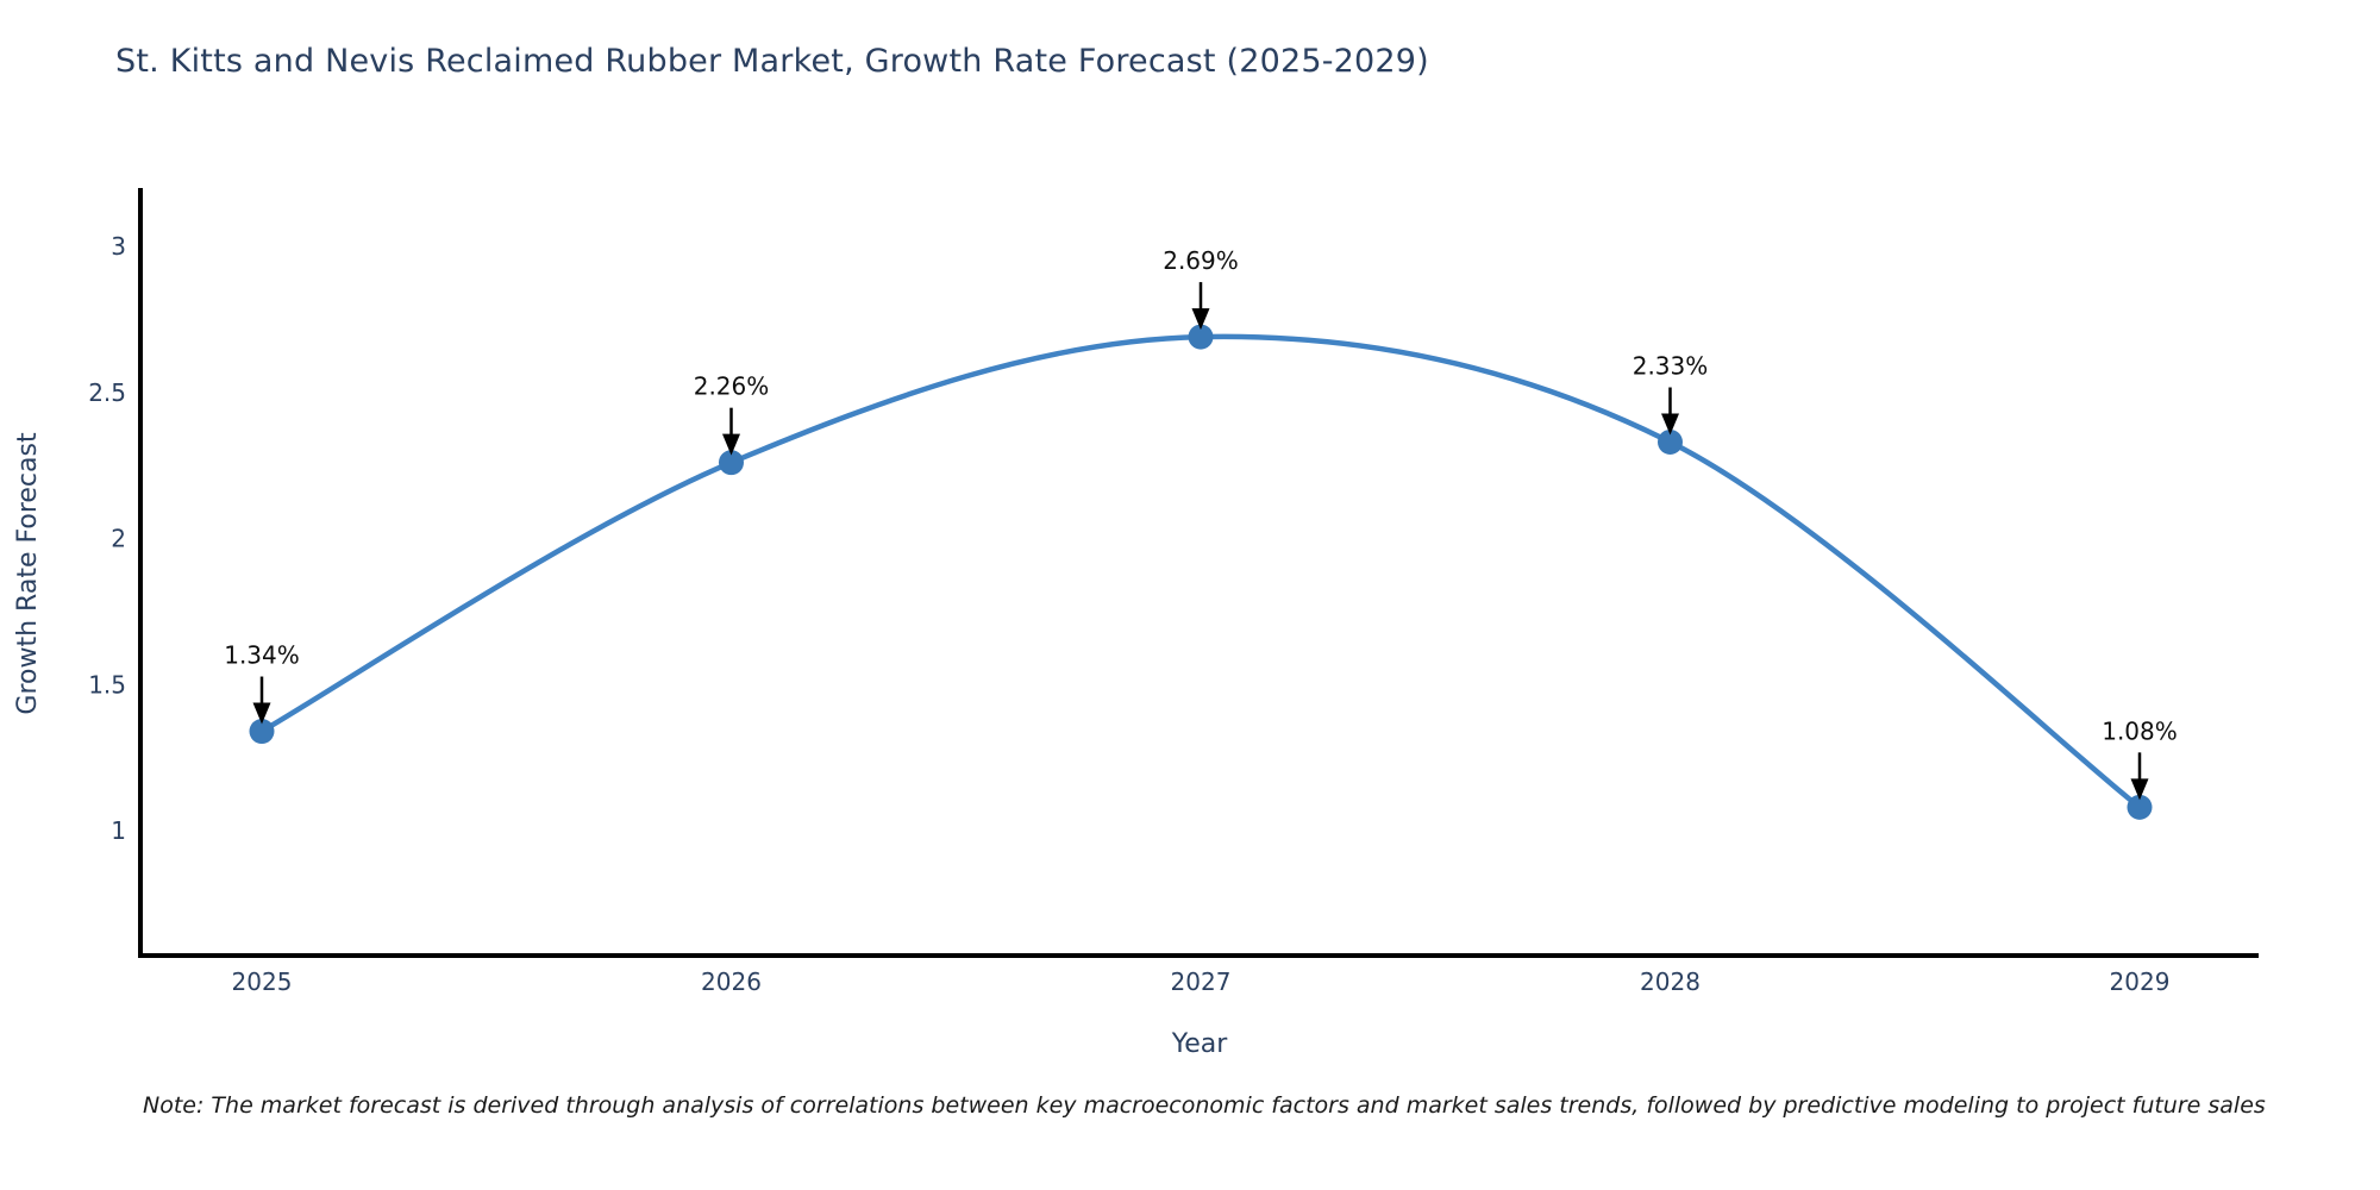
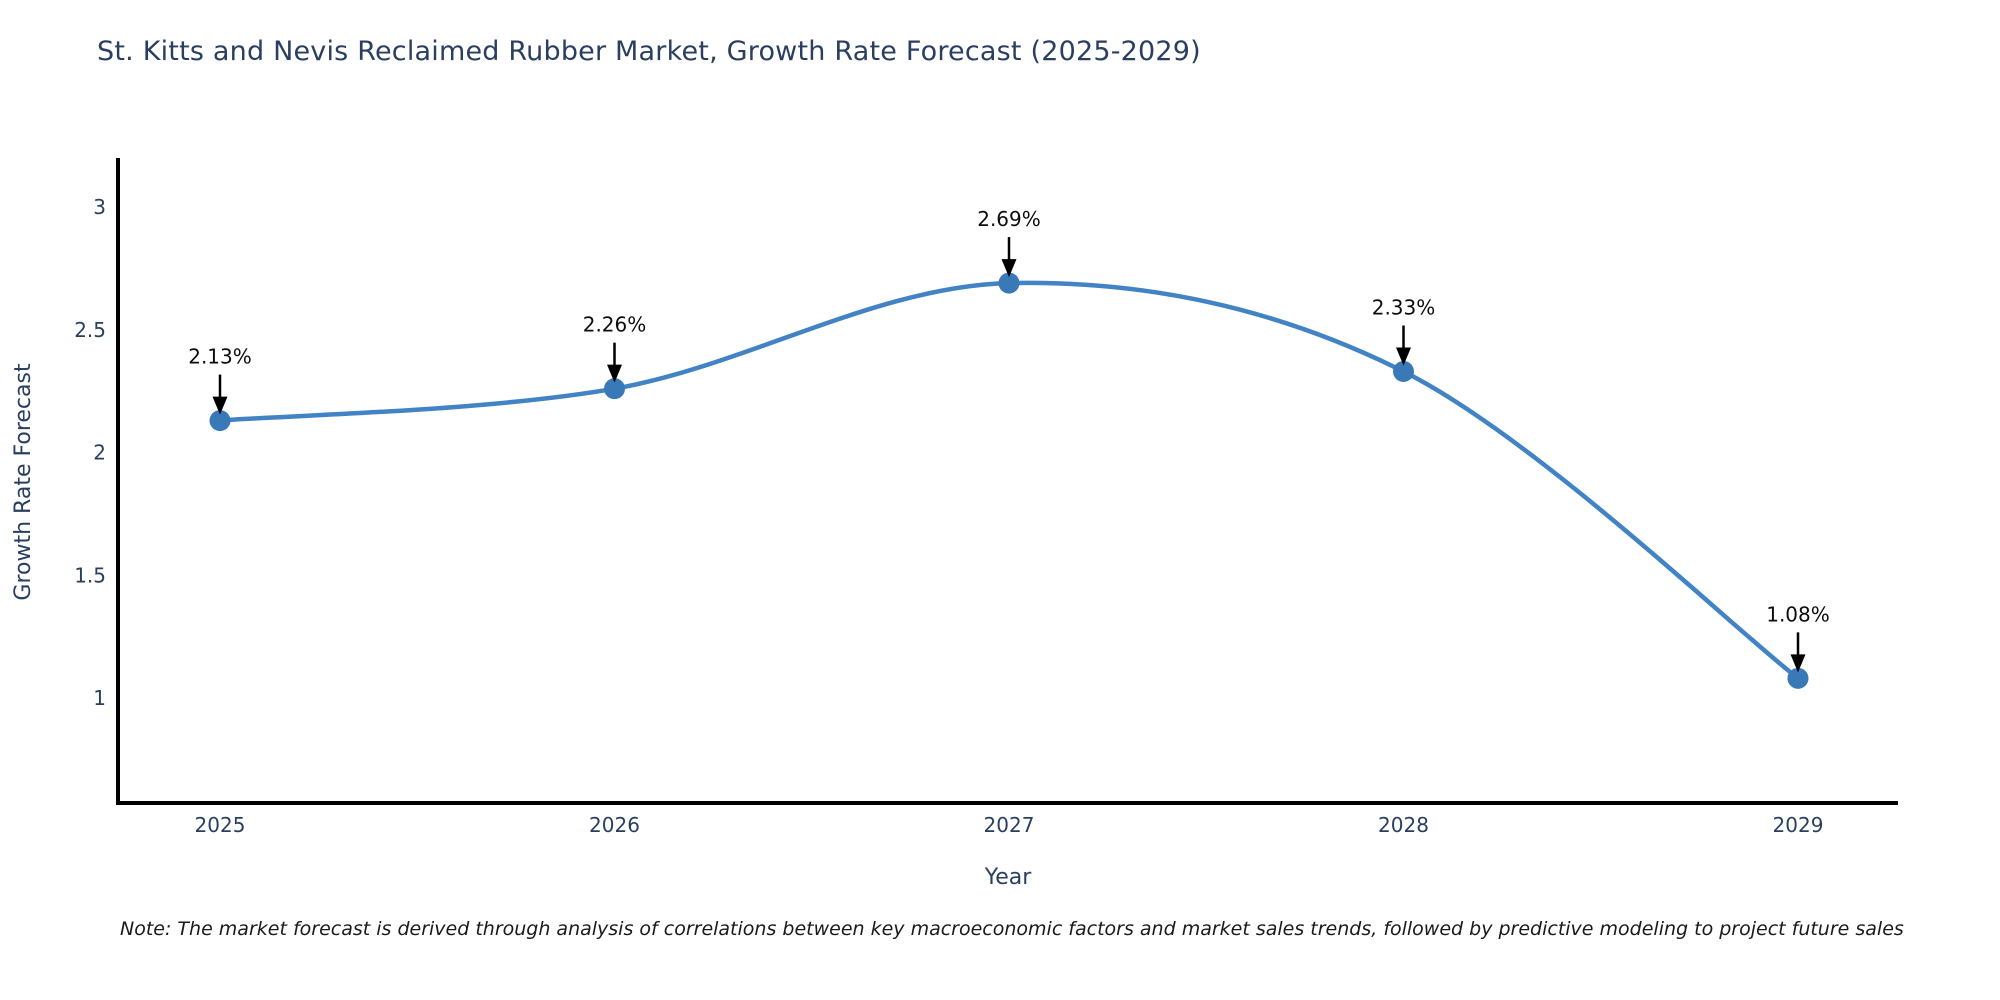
2025: 1.34% -> 2.13%
